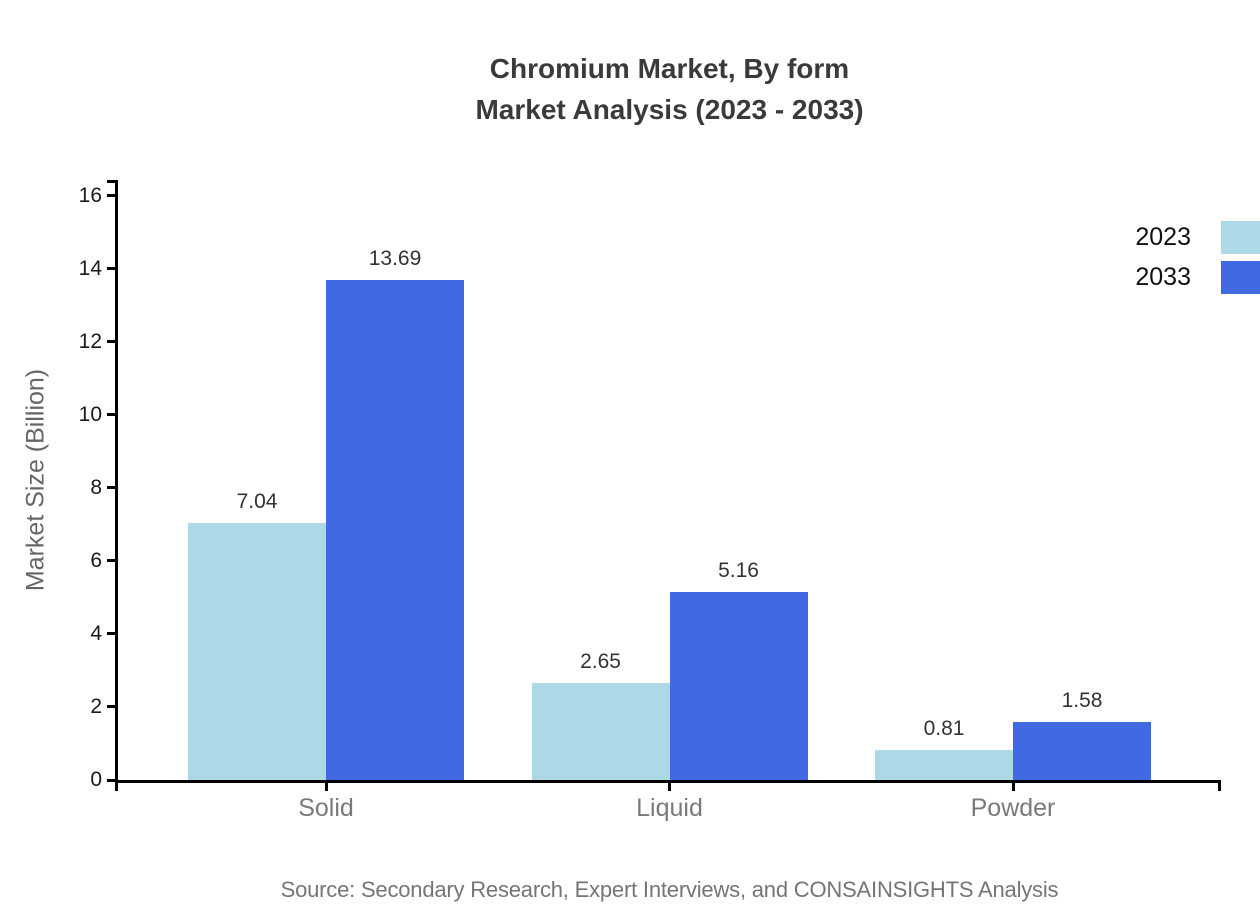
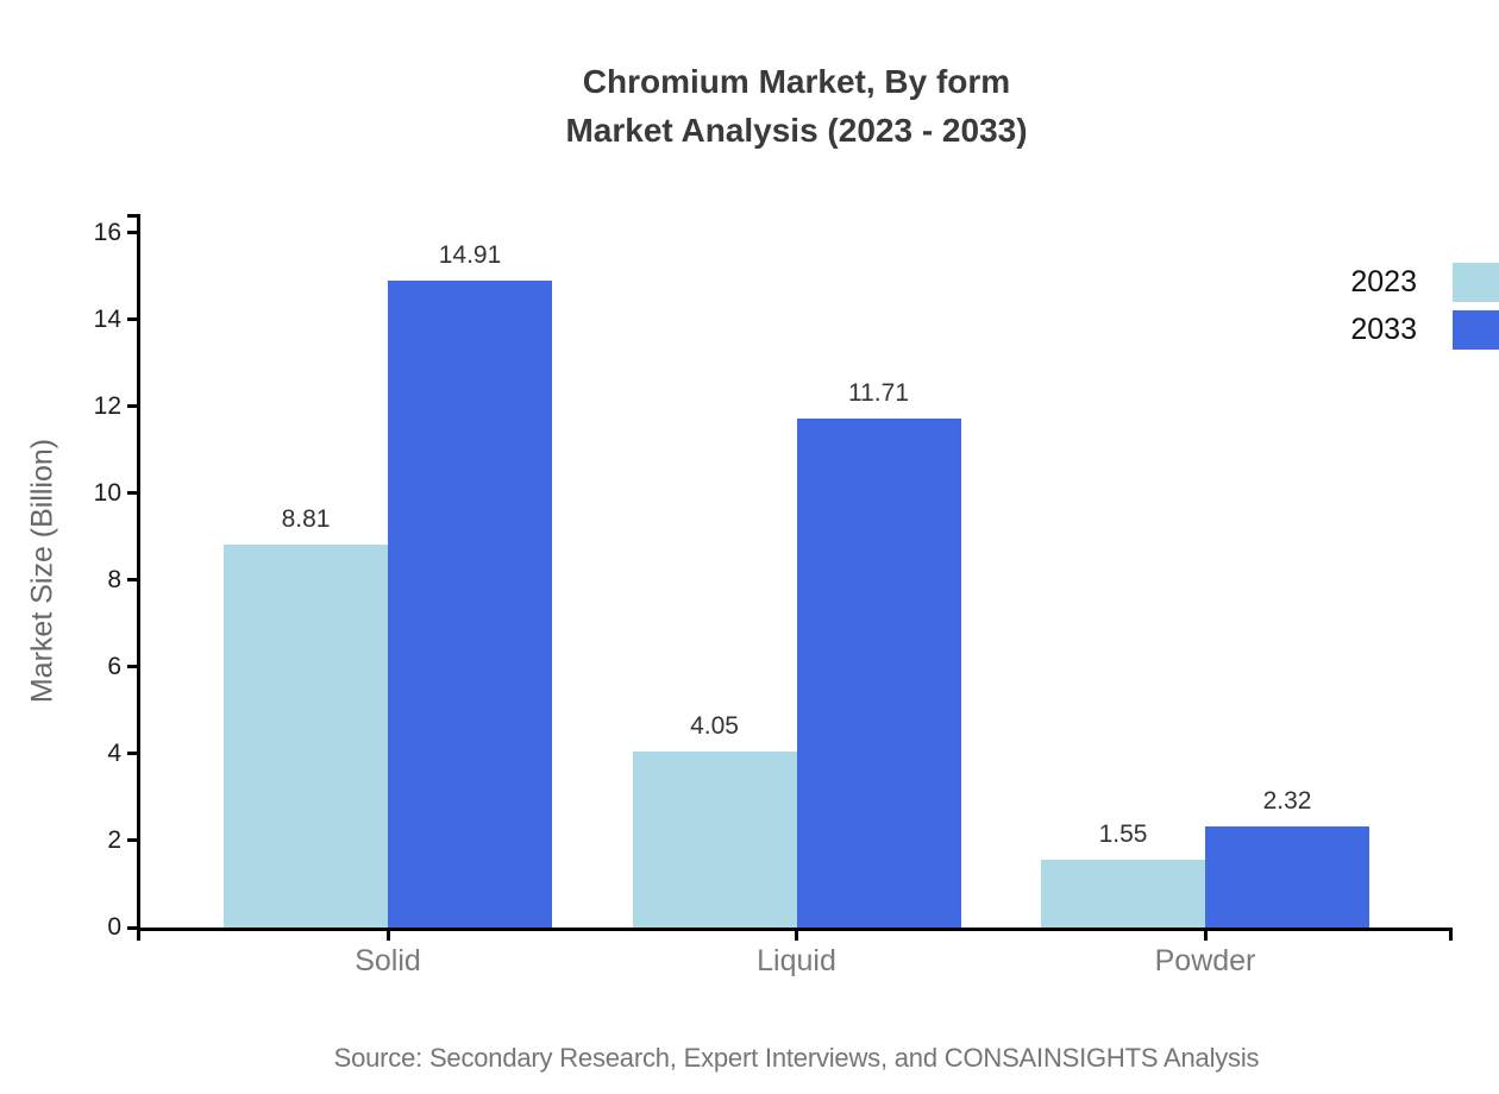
2023/Solid: 7.04 -> 8.81
2033/Solid: 13.69 -> 14.91
2023/Liquid: 2.65 -> 4.05
2033/Liquid: 5.16 -> 11.71
2023/Powder: 0.81 -> 1.55
2033/Powder: 1.58 -> 2.32
